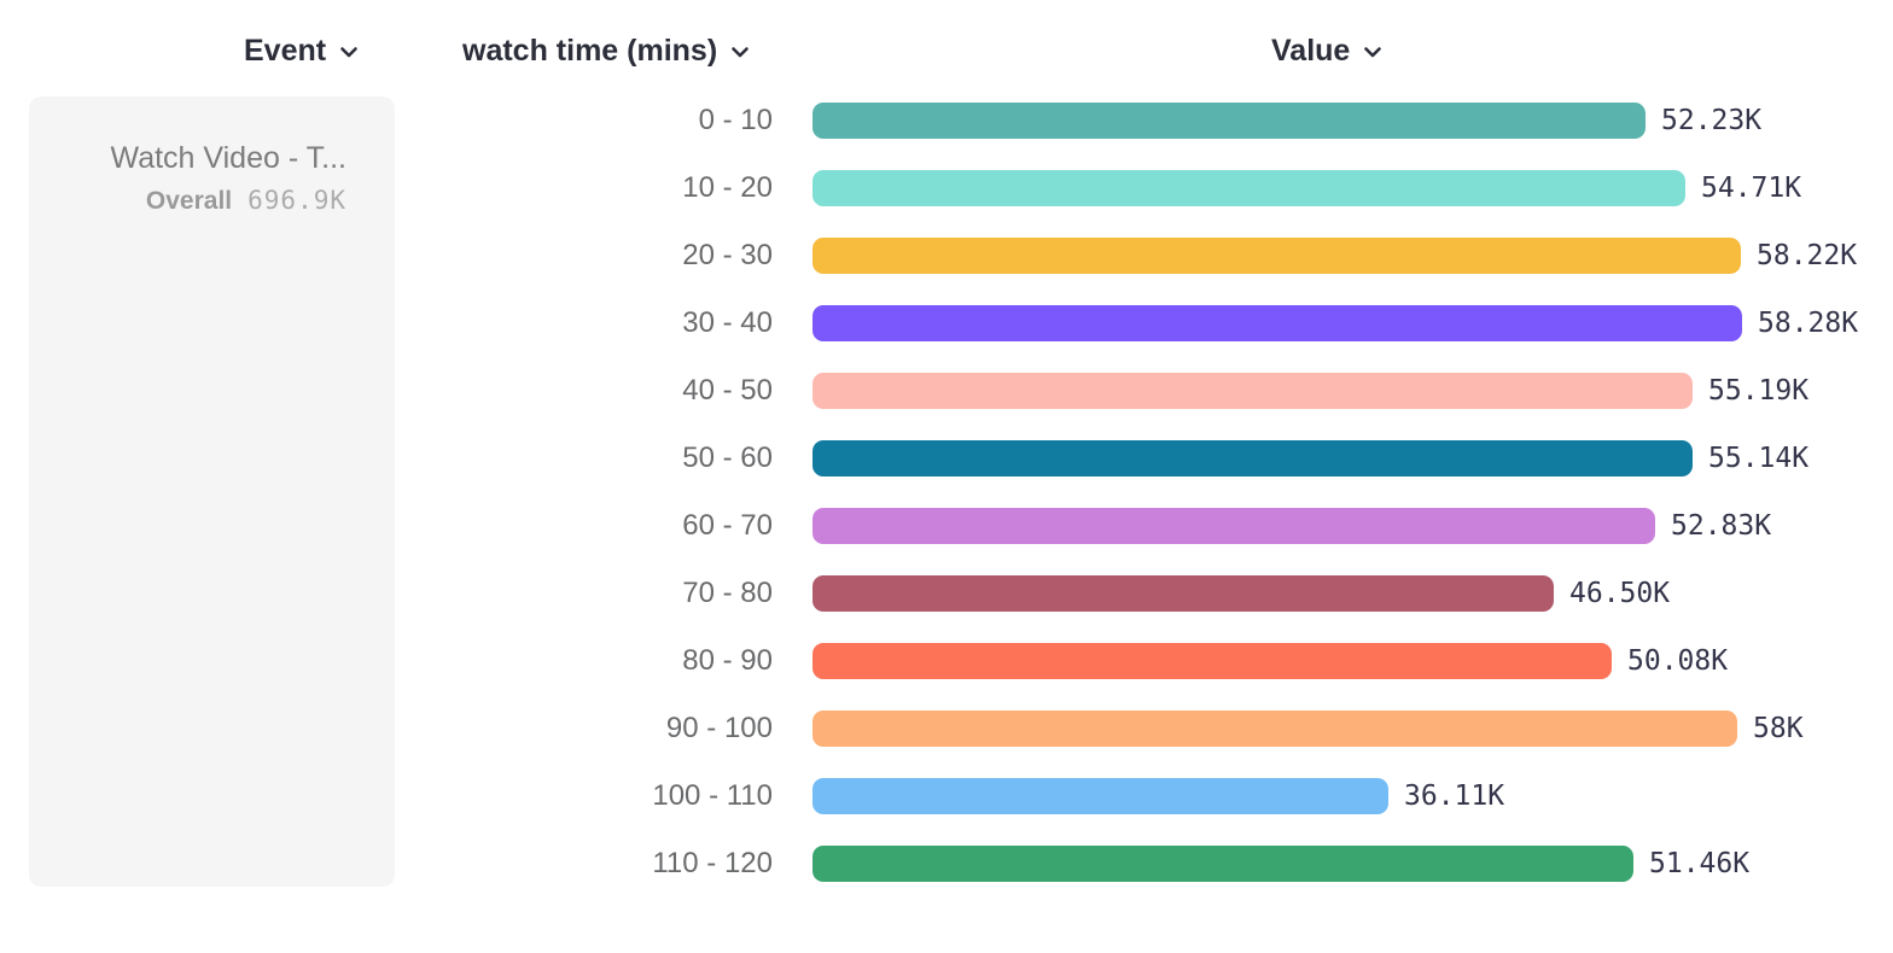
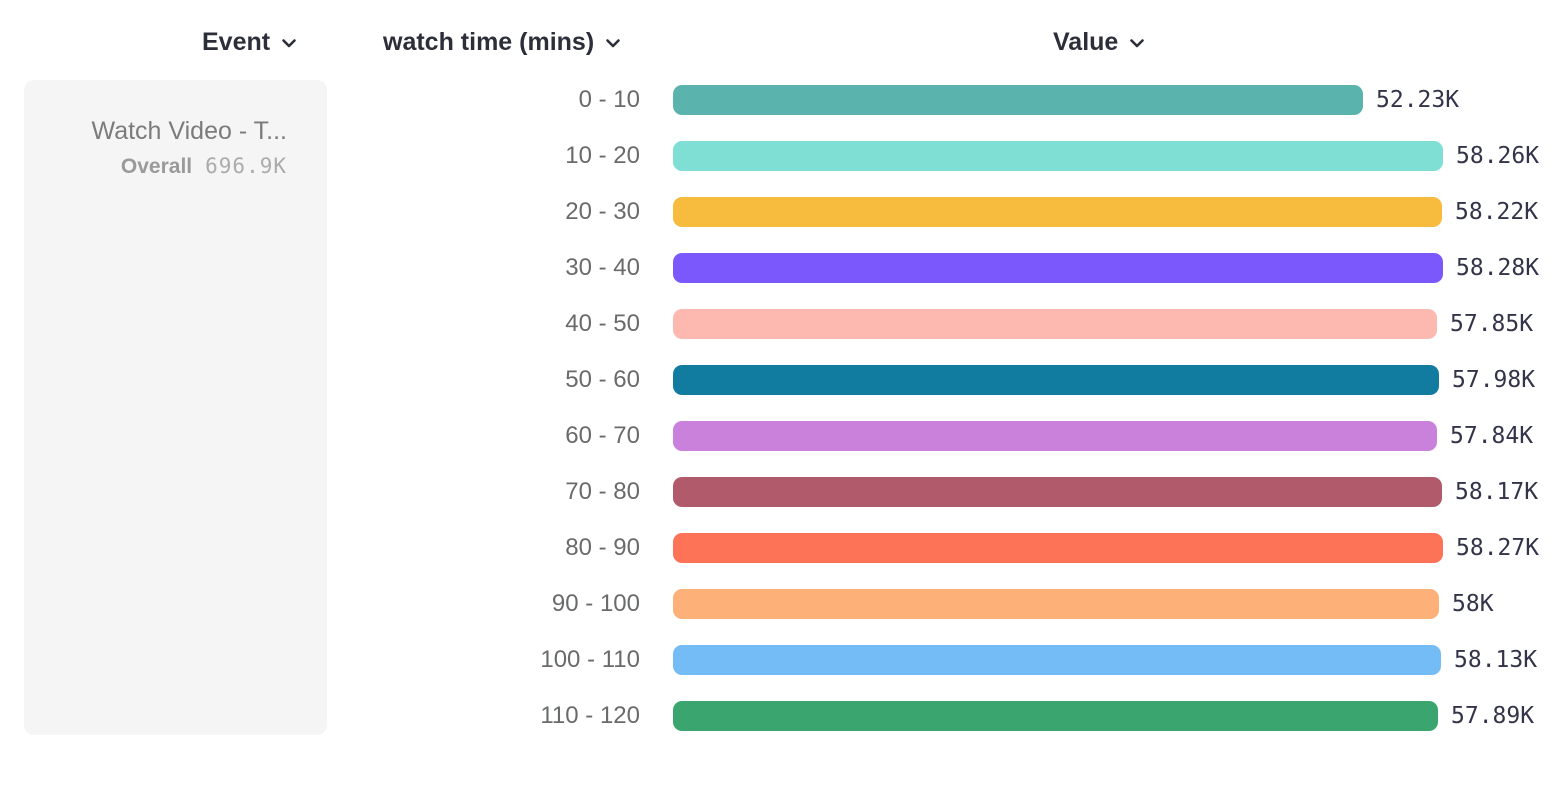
10 - 20: 54.71K -> 58.26K
40 - 50: 55.19K -> 57.85K
50 - 60: 55.14K -> 57.98K
60 - 70: 52.83K -> 57.84K
70 - 80: 46.50K -> 58.17K
80 - 90: 50.08K -> 58.27K
100 - 110: 36.11K -> 58.13K
110 - 120: 51.46K -> 57.89K
